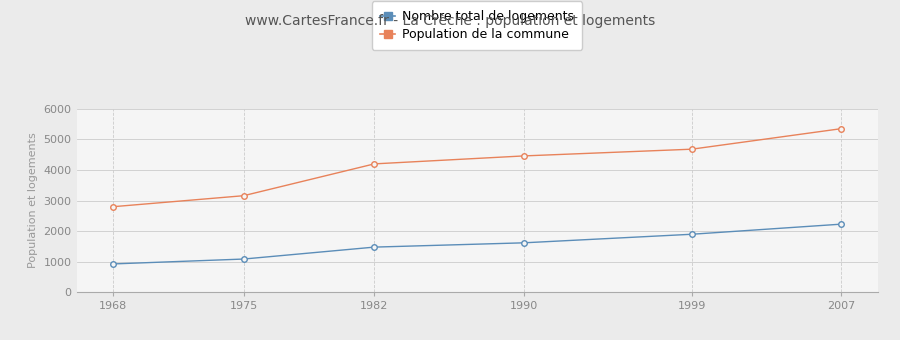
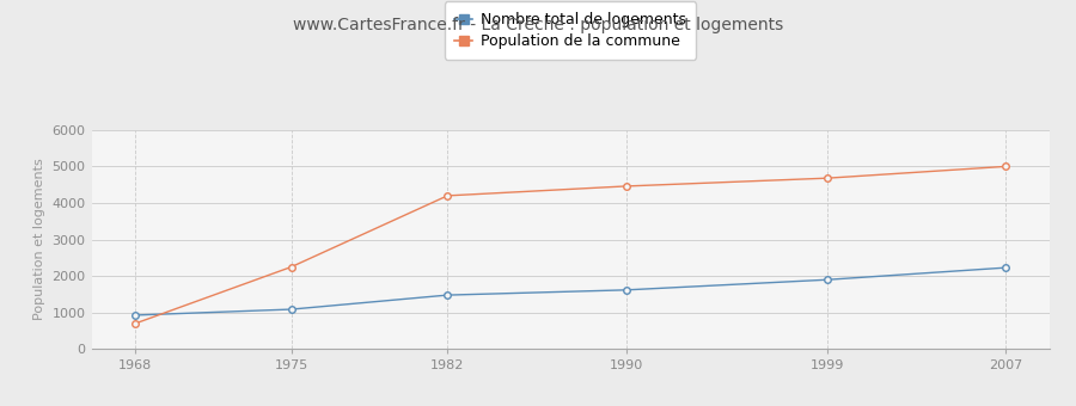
Population de la commune/1968: 2800 -> 700
Population de la commune/1975: 3160 -> 2250
Population de la commune/2007: 5350 -> 5000
